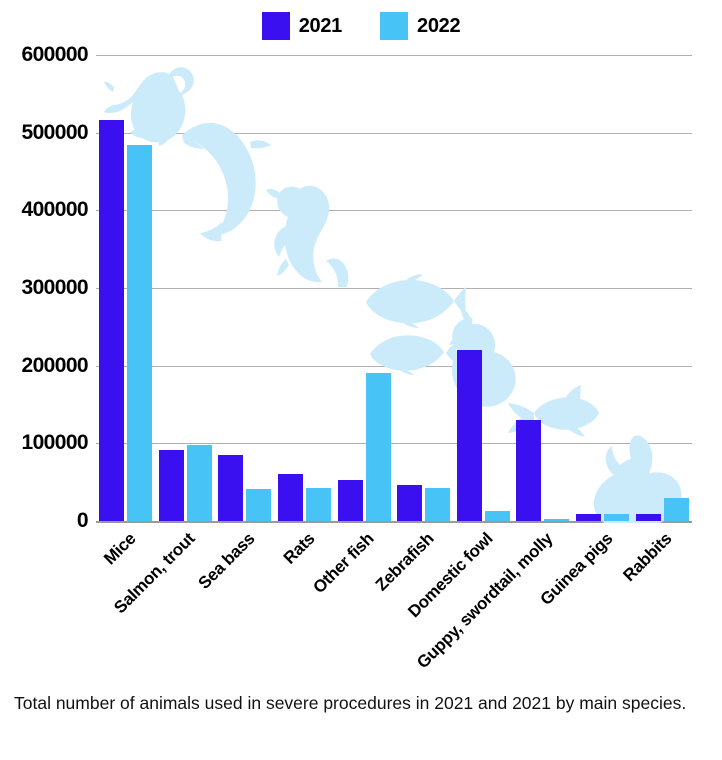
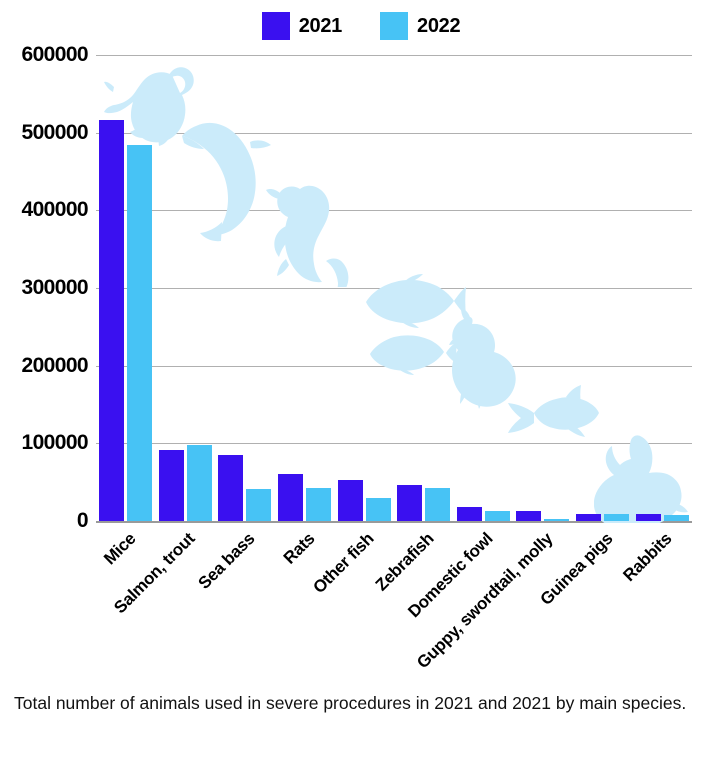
2022/Other fish: 190000 -> 30000
2021/Domestic fowl: 220000 -> 20000
2021/Guppy, swordtail, molly: 130000 -> 10000
2022/Rabbits: 30000 -> 10000
